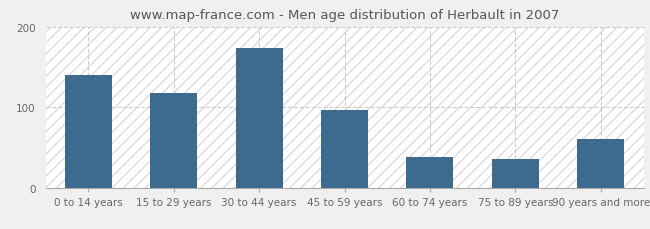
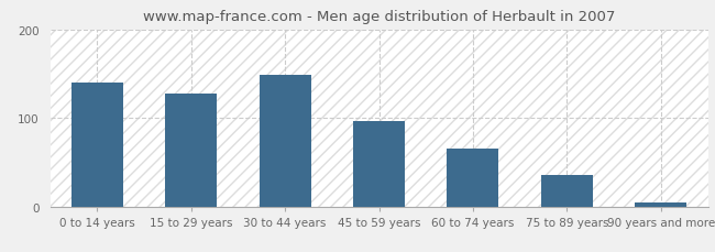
15 to 29 years: 118 -> 128
30 to 44 years: 174 -> 148
60 to 74 years: 38 -> 65
90 years and more: 60 -> 5
